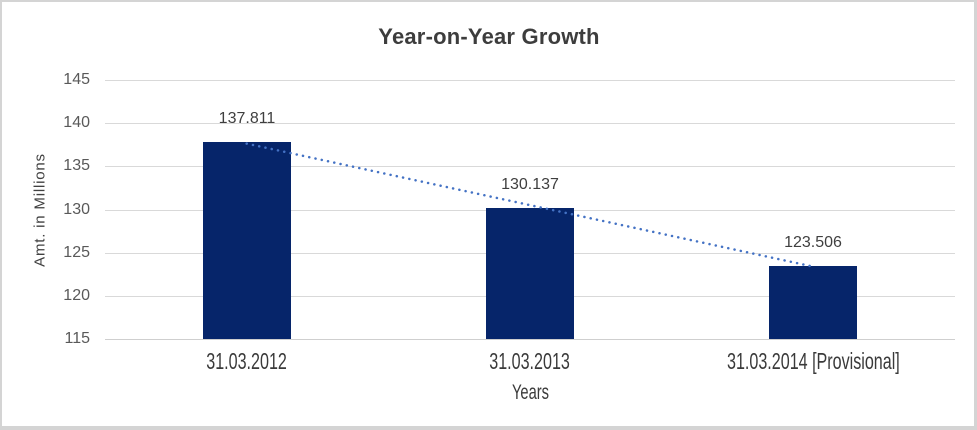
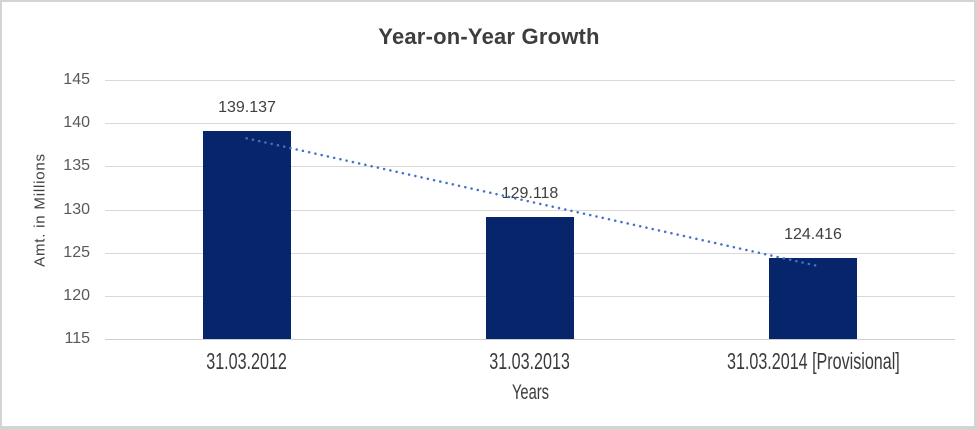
31.03.2012: 137.811 -> 139.137
31.03.2013: 130.137 -> 129.118
31.03.2014 [Provisional]: 123.506 -> 124.416
